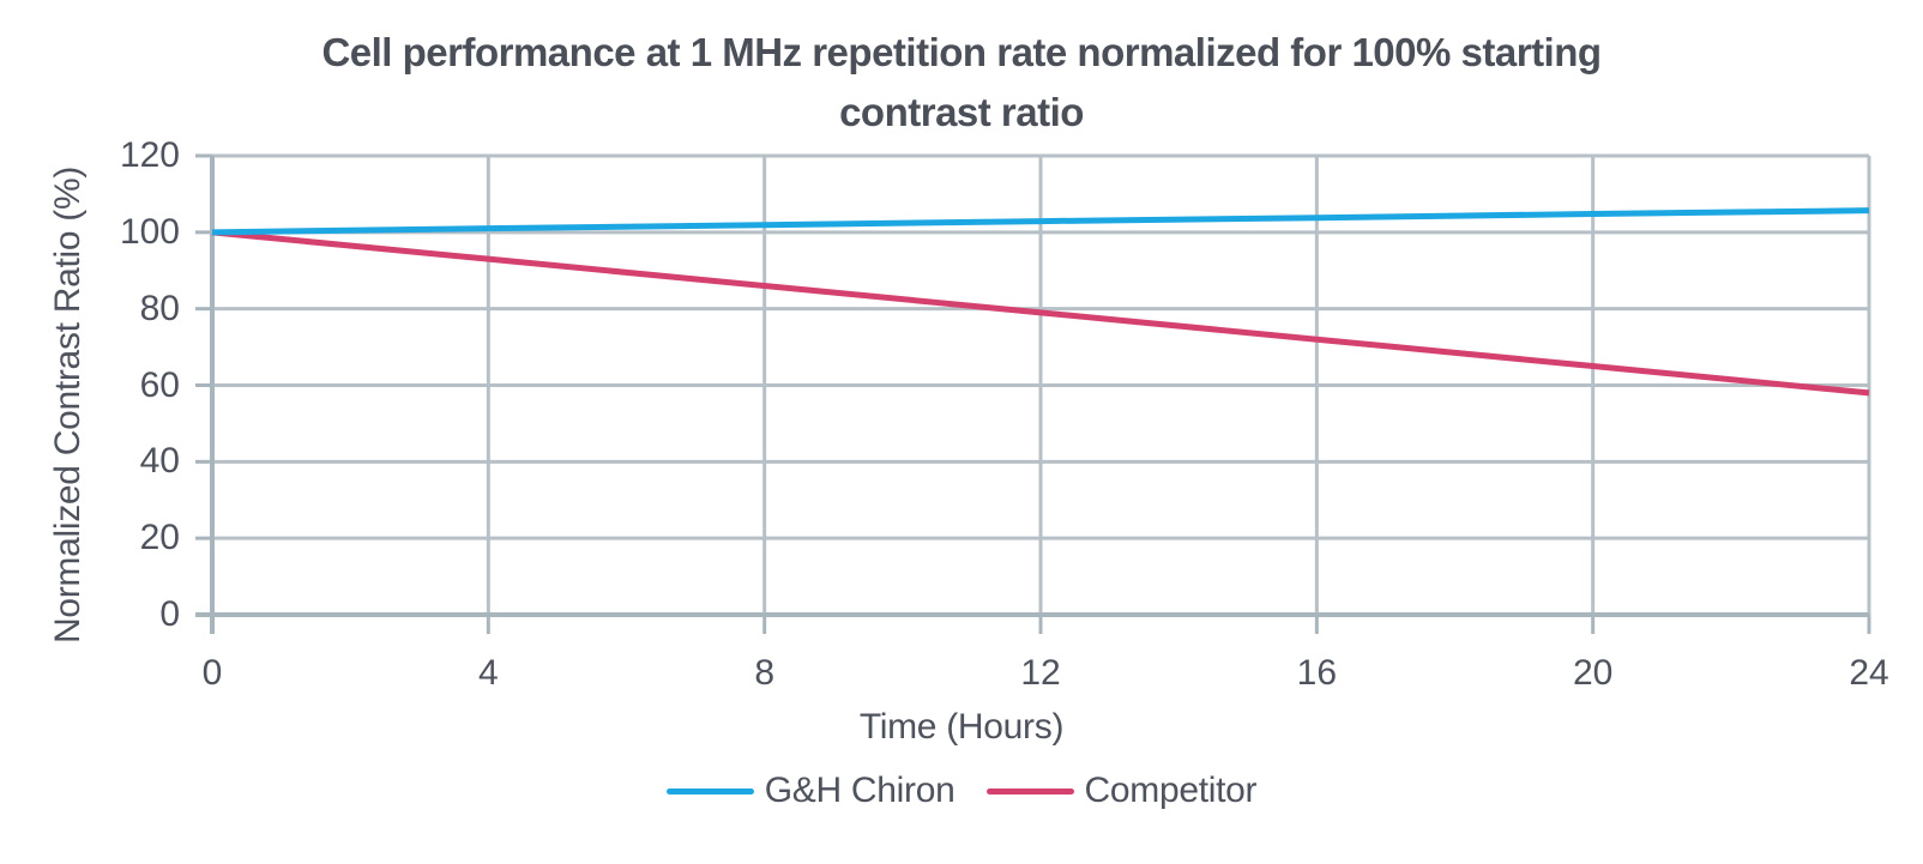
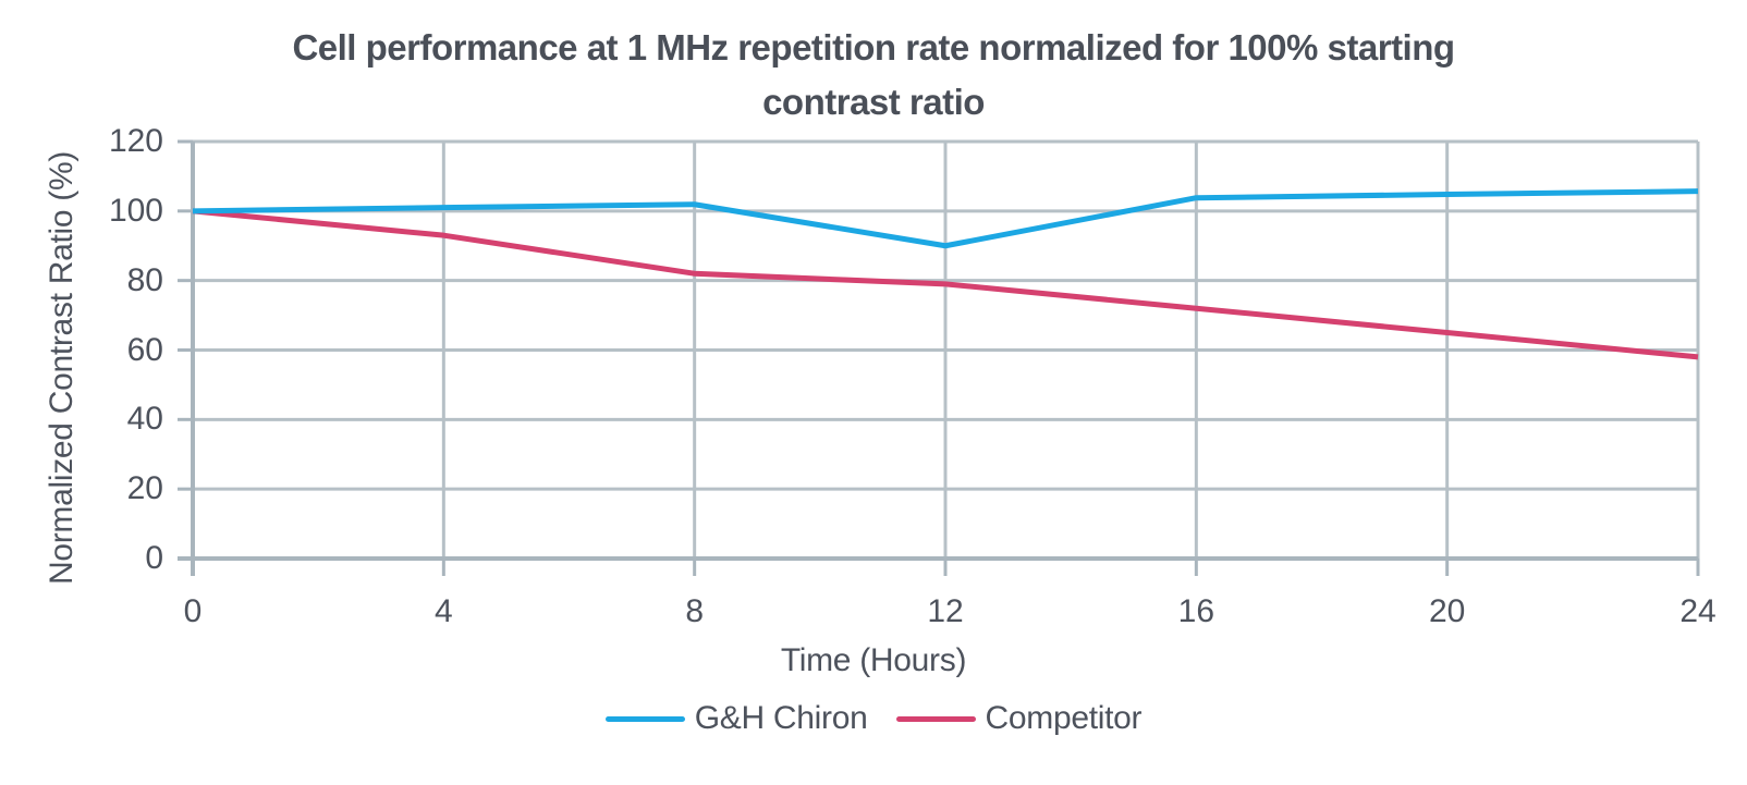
Competitor/8: 86 -> 82
G&H Chiron/12: 103 -> 90
